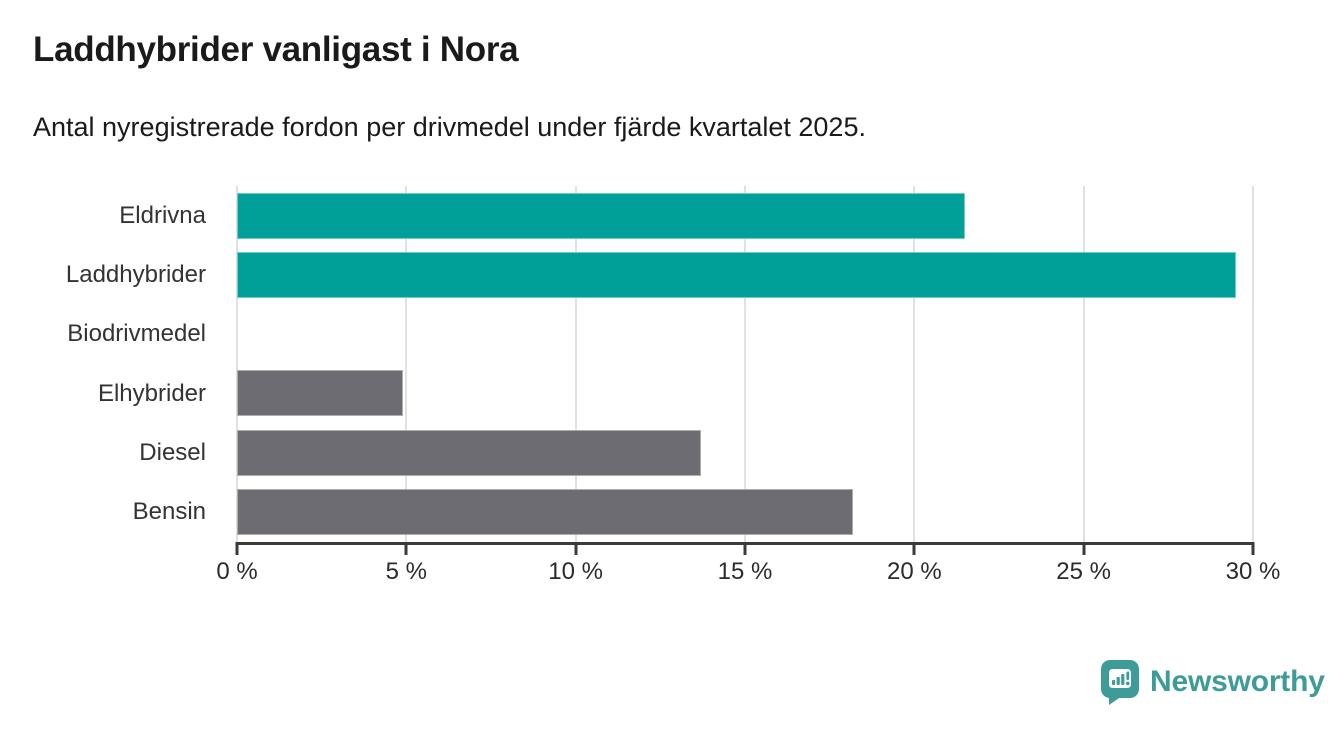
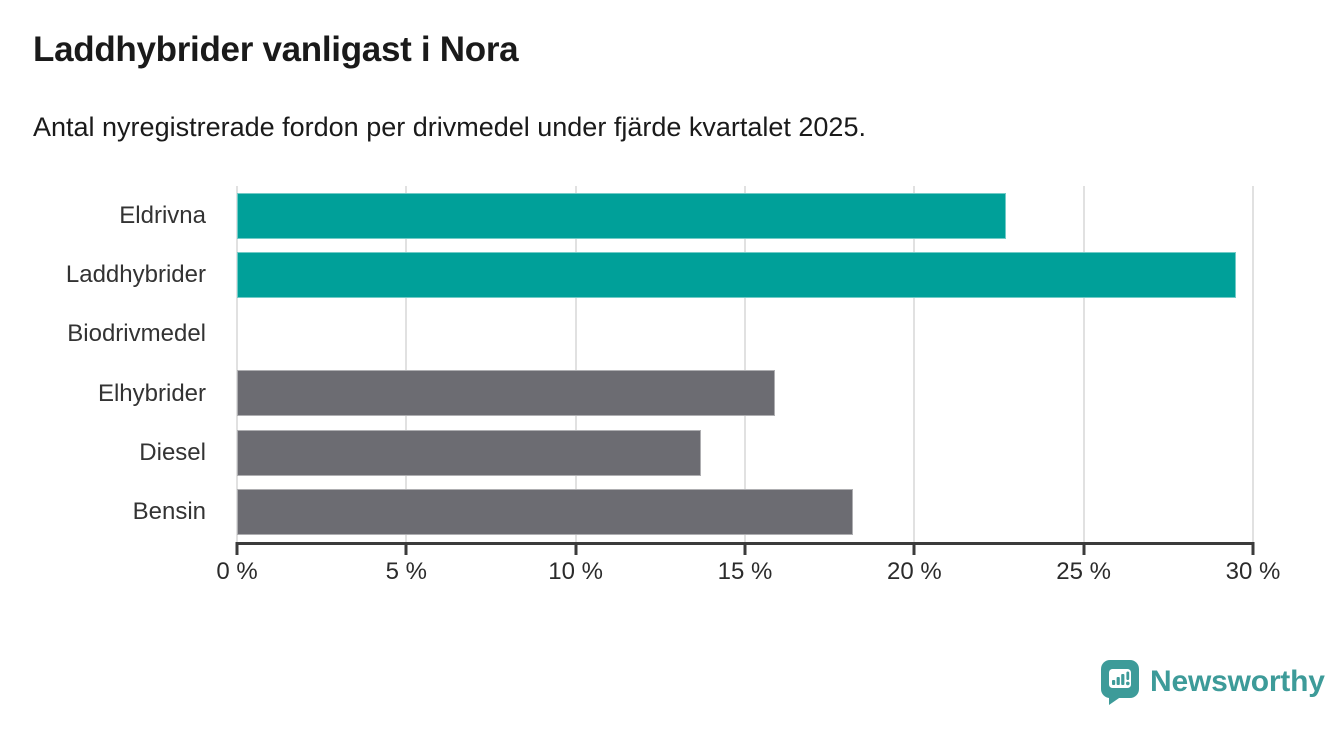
Eldrivna: 21.5% -> 22.7%
Elhybrider: 4.9% -> 15.9%
